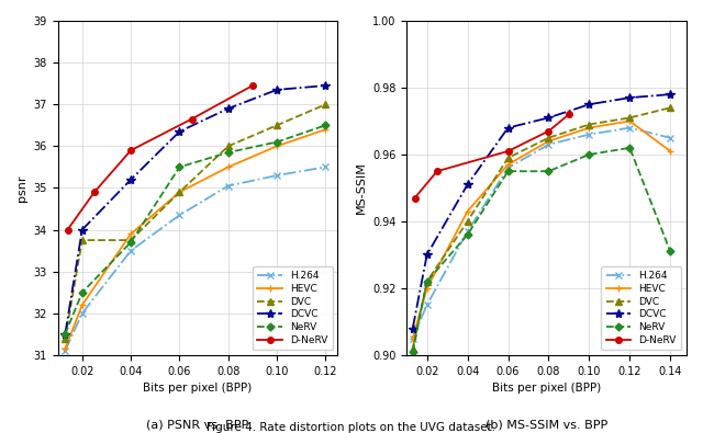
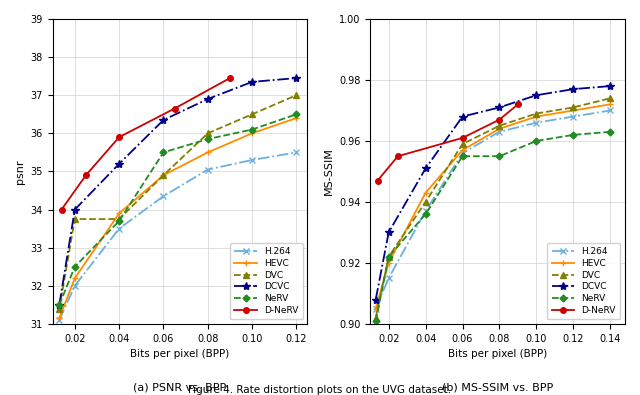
H.264/0.14: 0.965 -> 0.970
HEVC/0.14: 0.961 -> 0.972
NeRV/0.14: 0.931 -> 0.963
